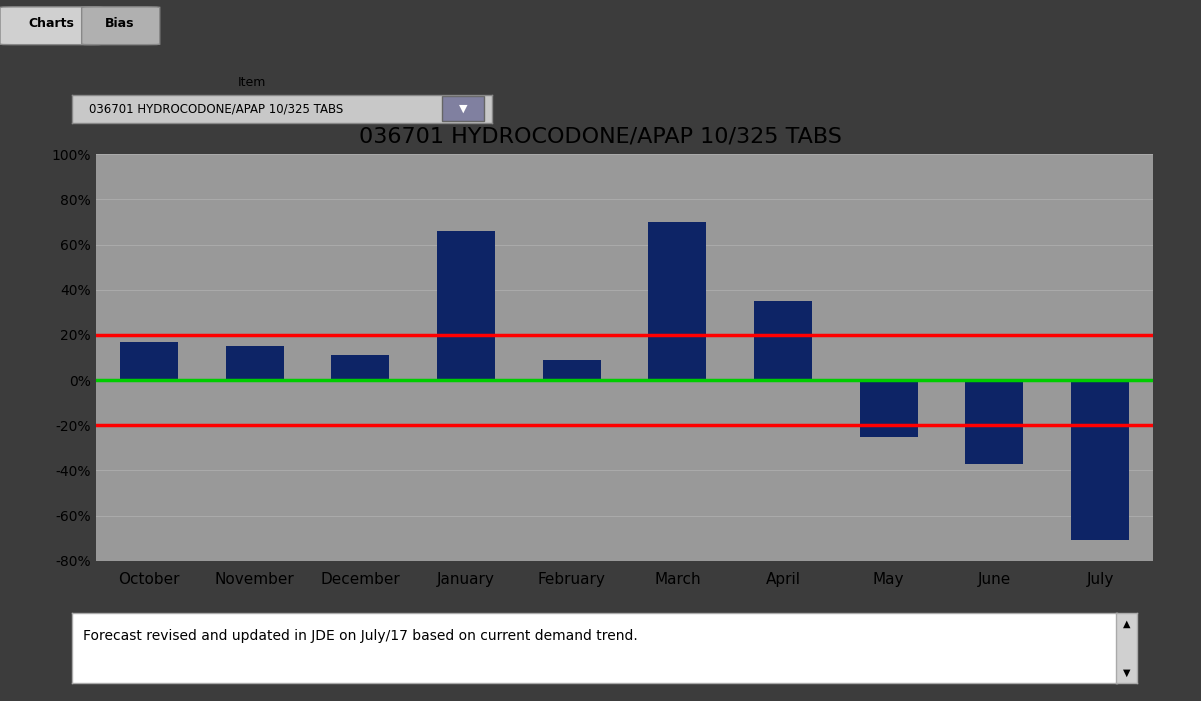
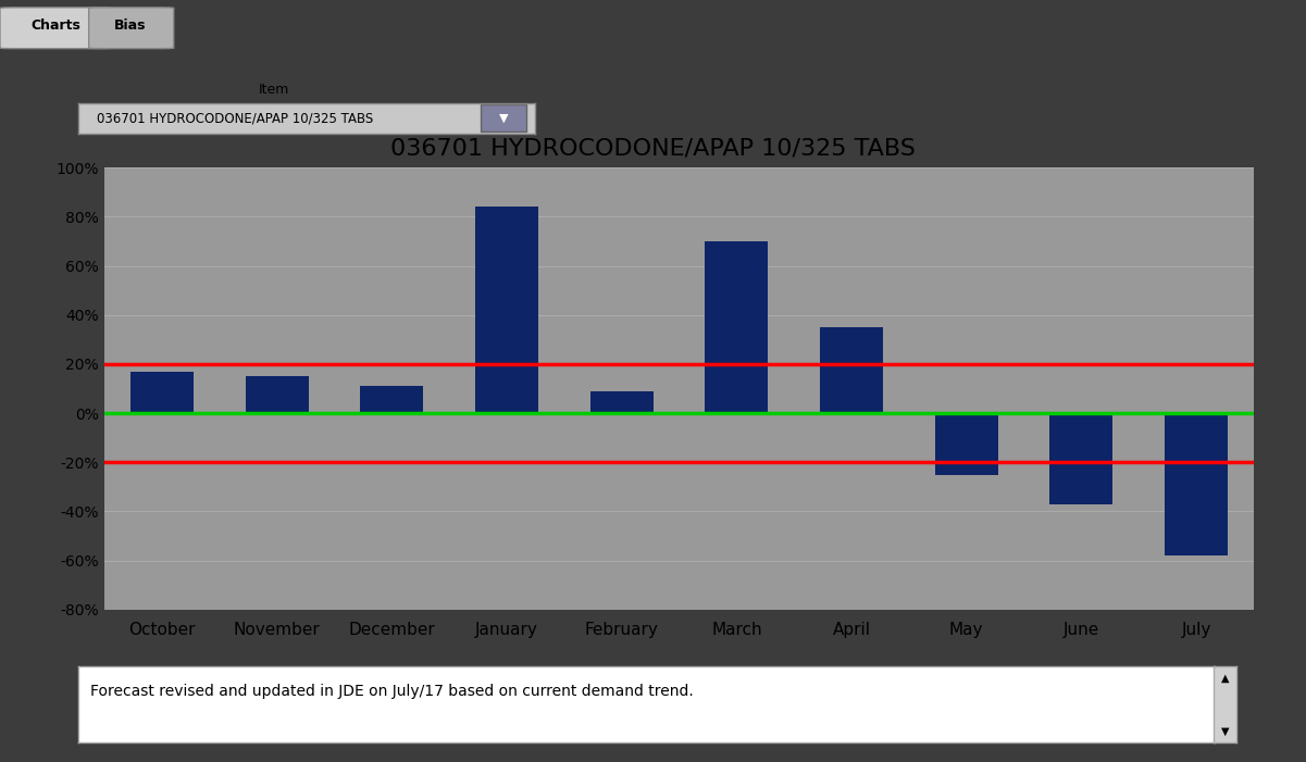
January: 66% -> 84%
July: -71% -> -58%
